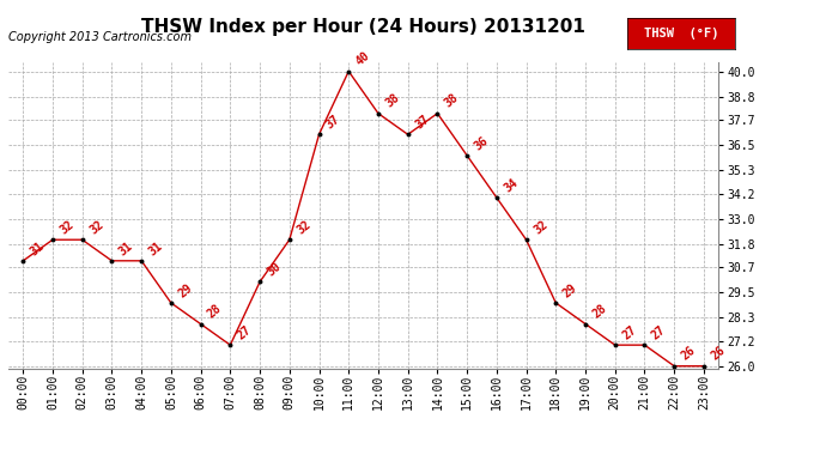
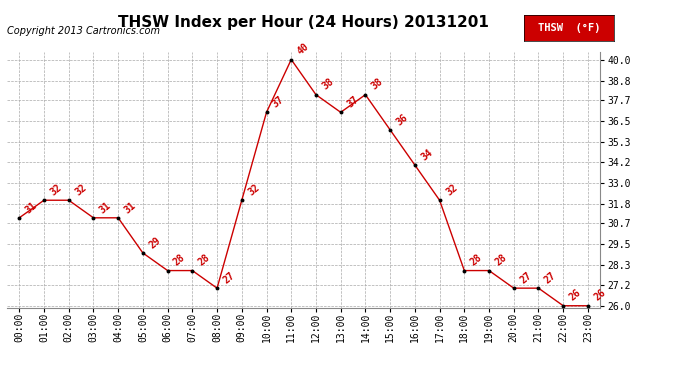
07:00: 27 -> 28
08:00: 30 -> 27
18:00: 29 -> 28
